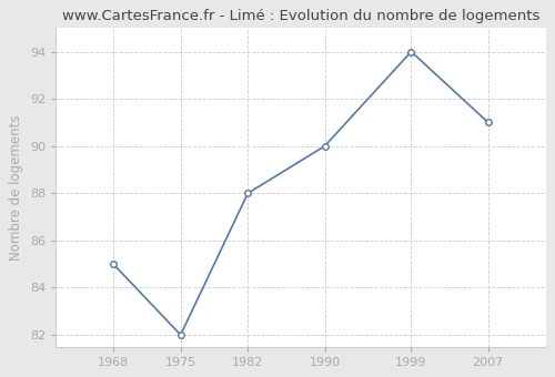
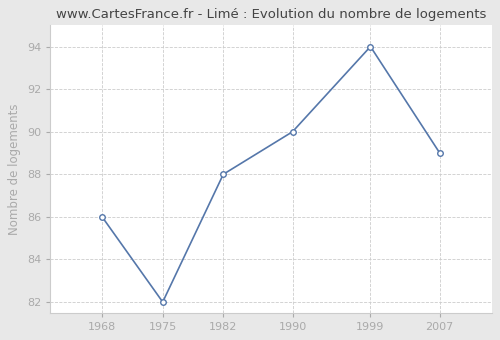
1968: 85 -> 86
2007: 91 -> 89
